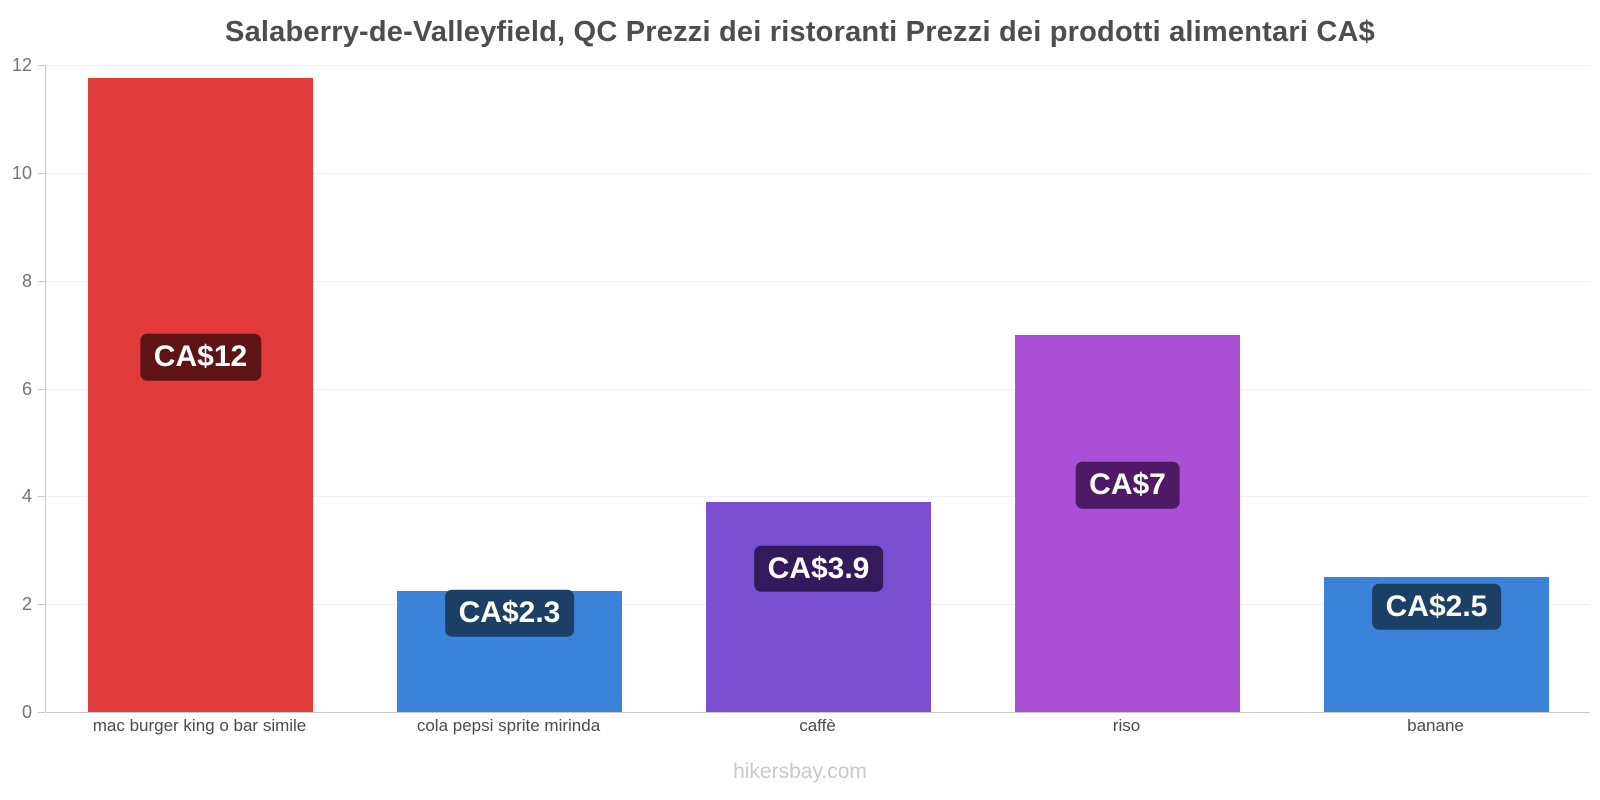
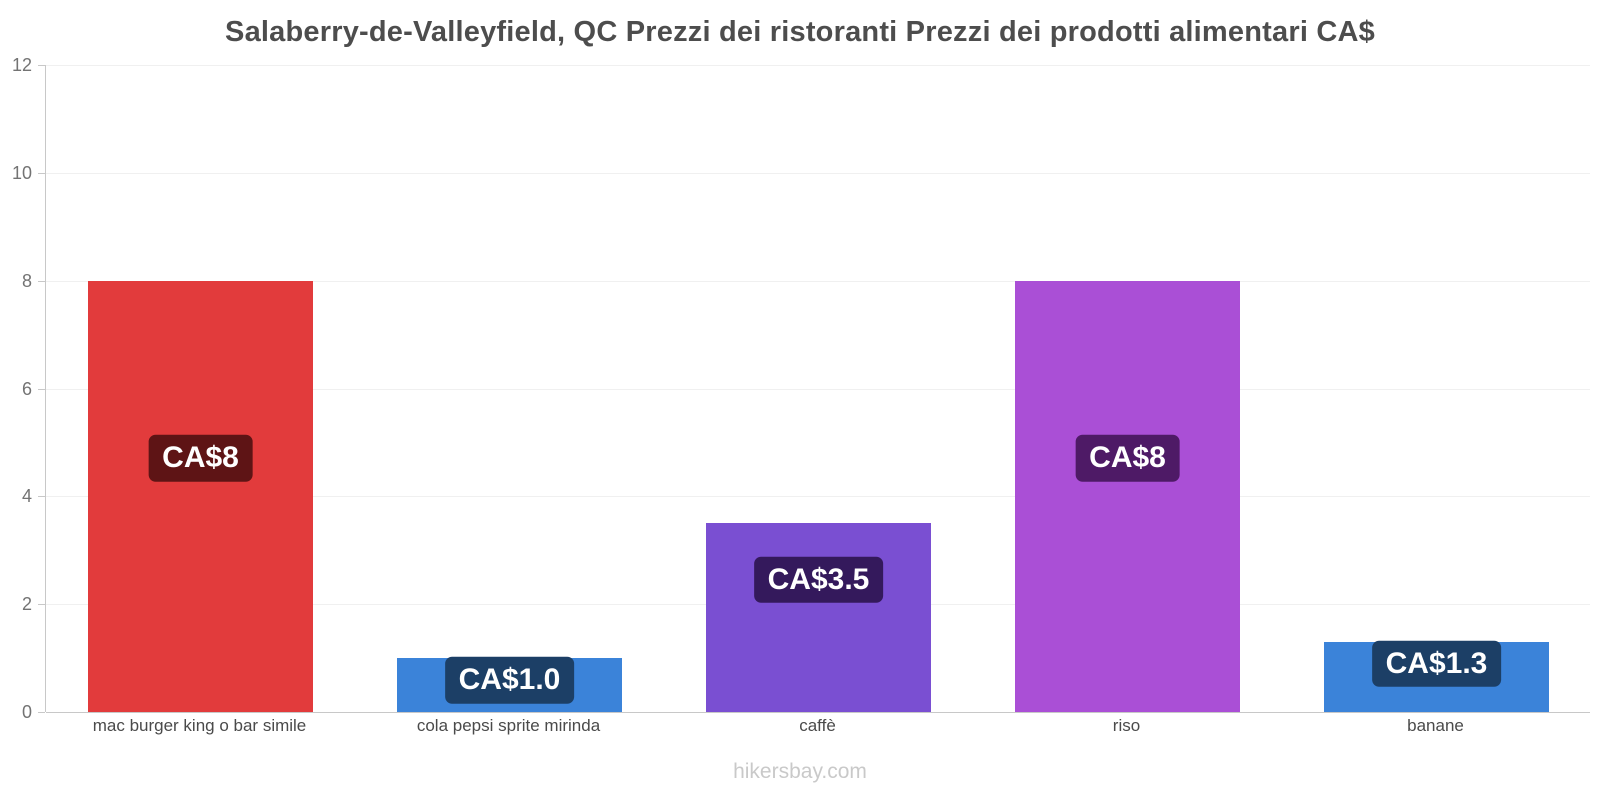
mac burger king o bar simile: 12 -> 8
cola pepsi sprite mirinda: 2.3 -> 1.0
caffè: 3.9 -> 3.5
riso: 7 -> 8
banane: 2.5 -> 1.3
